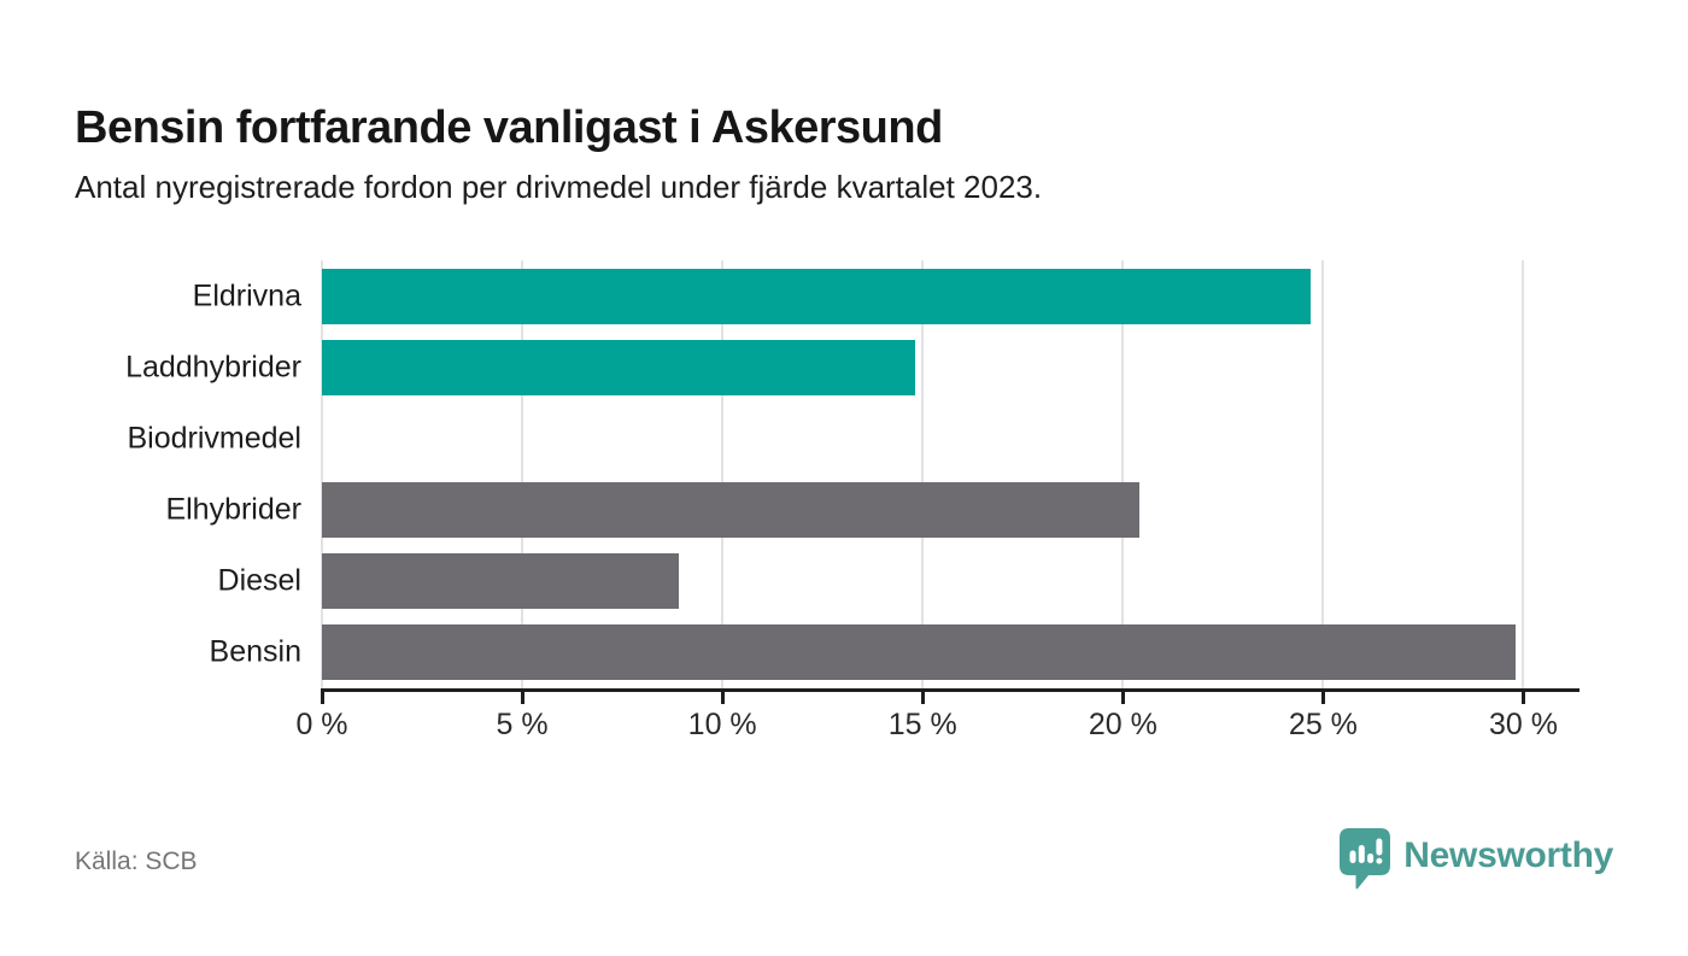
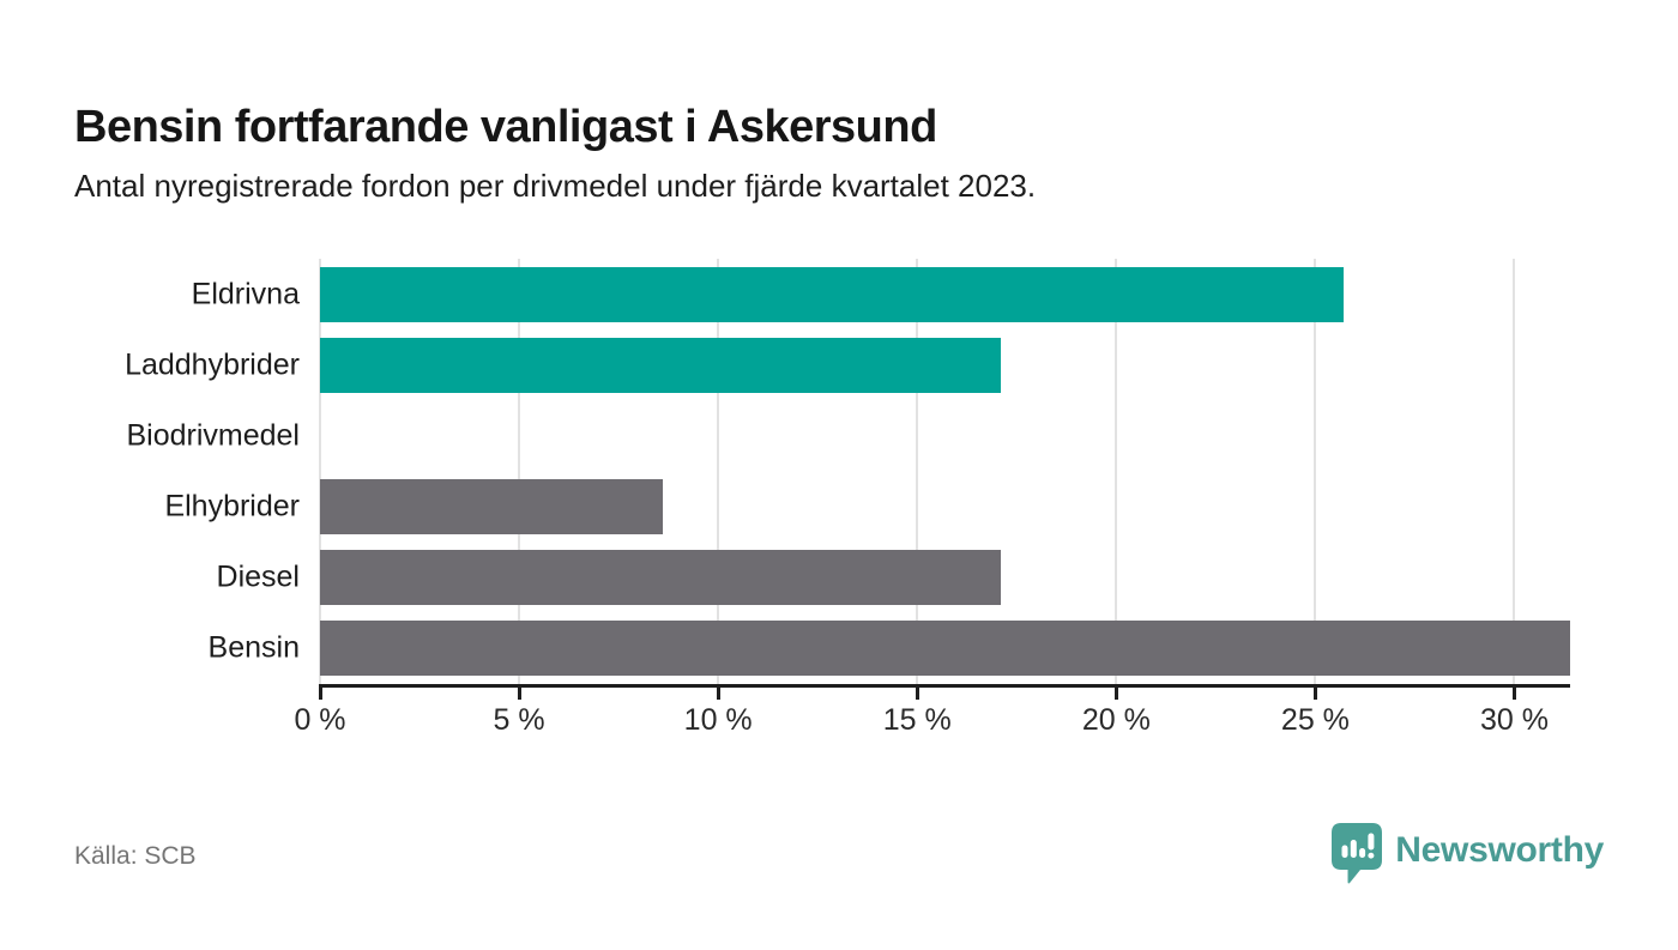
Eldrivna: 24.7% -> 25.7%
Laddhybrider: 14.8% -> 17.1%
Elhybrider: 20.4% -> 8.6%
Diesel: 8.9% -> 17.1%
Bensin: 29.8% -> 31.4%
